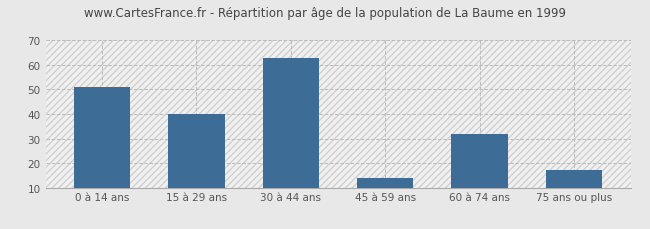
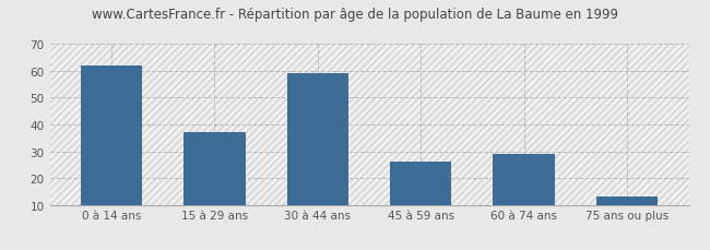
0 à 14 ans: 51 -> 62
15 à 29 ans: 40 -> 37
30 à 44 ans: 63 -> 59
45 à 59 ans: 14 -> 26
60 à 74 ans: 32 -> 29
75 ans ou plus: 17 -> 13
